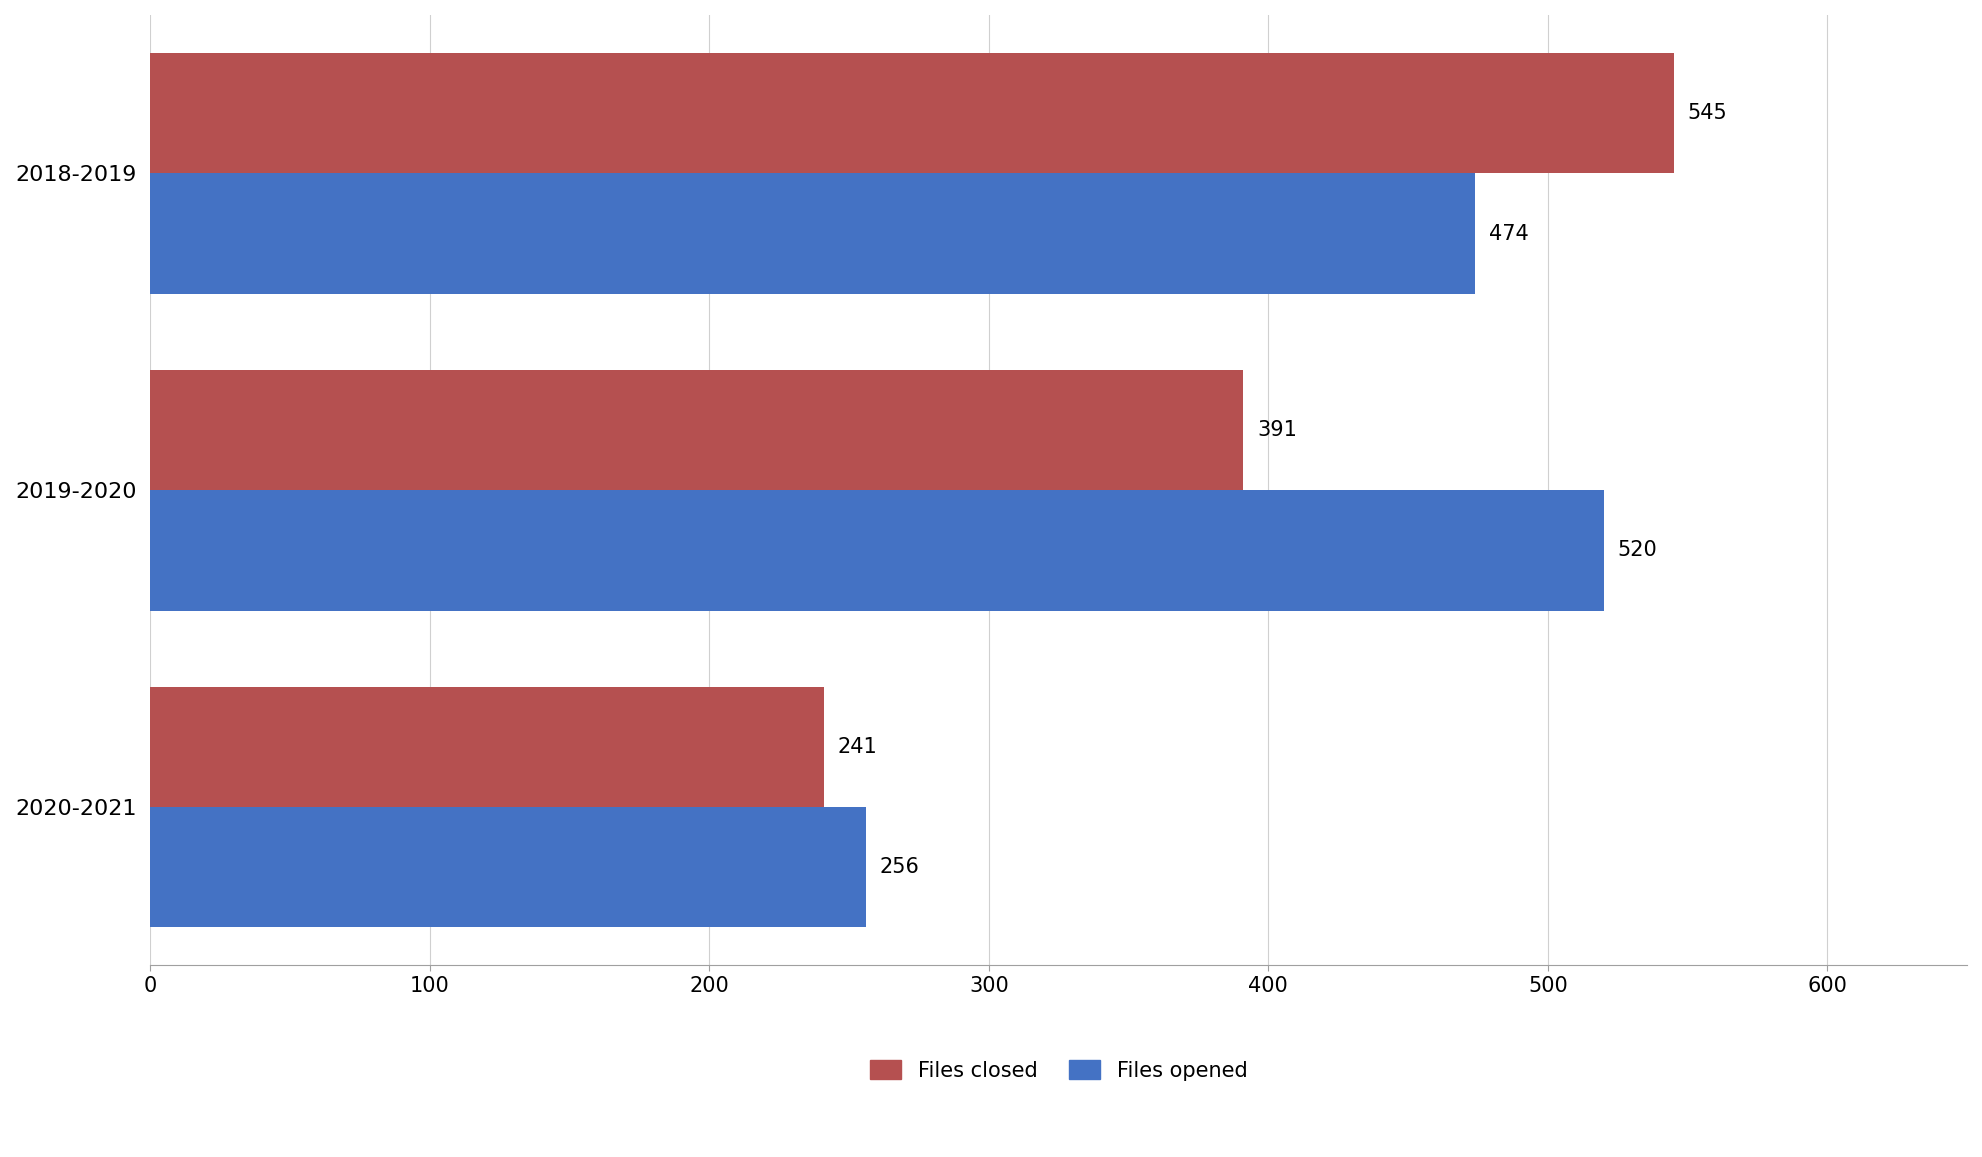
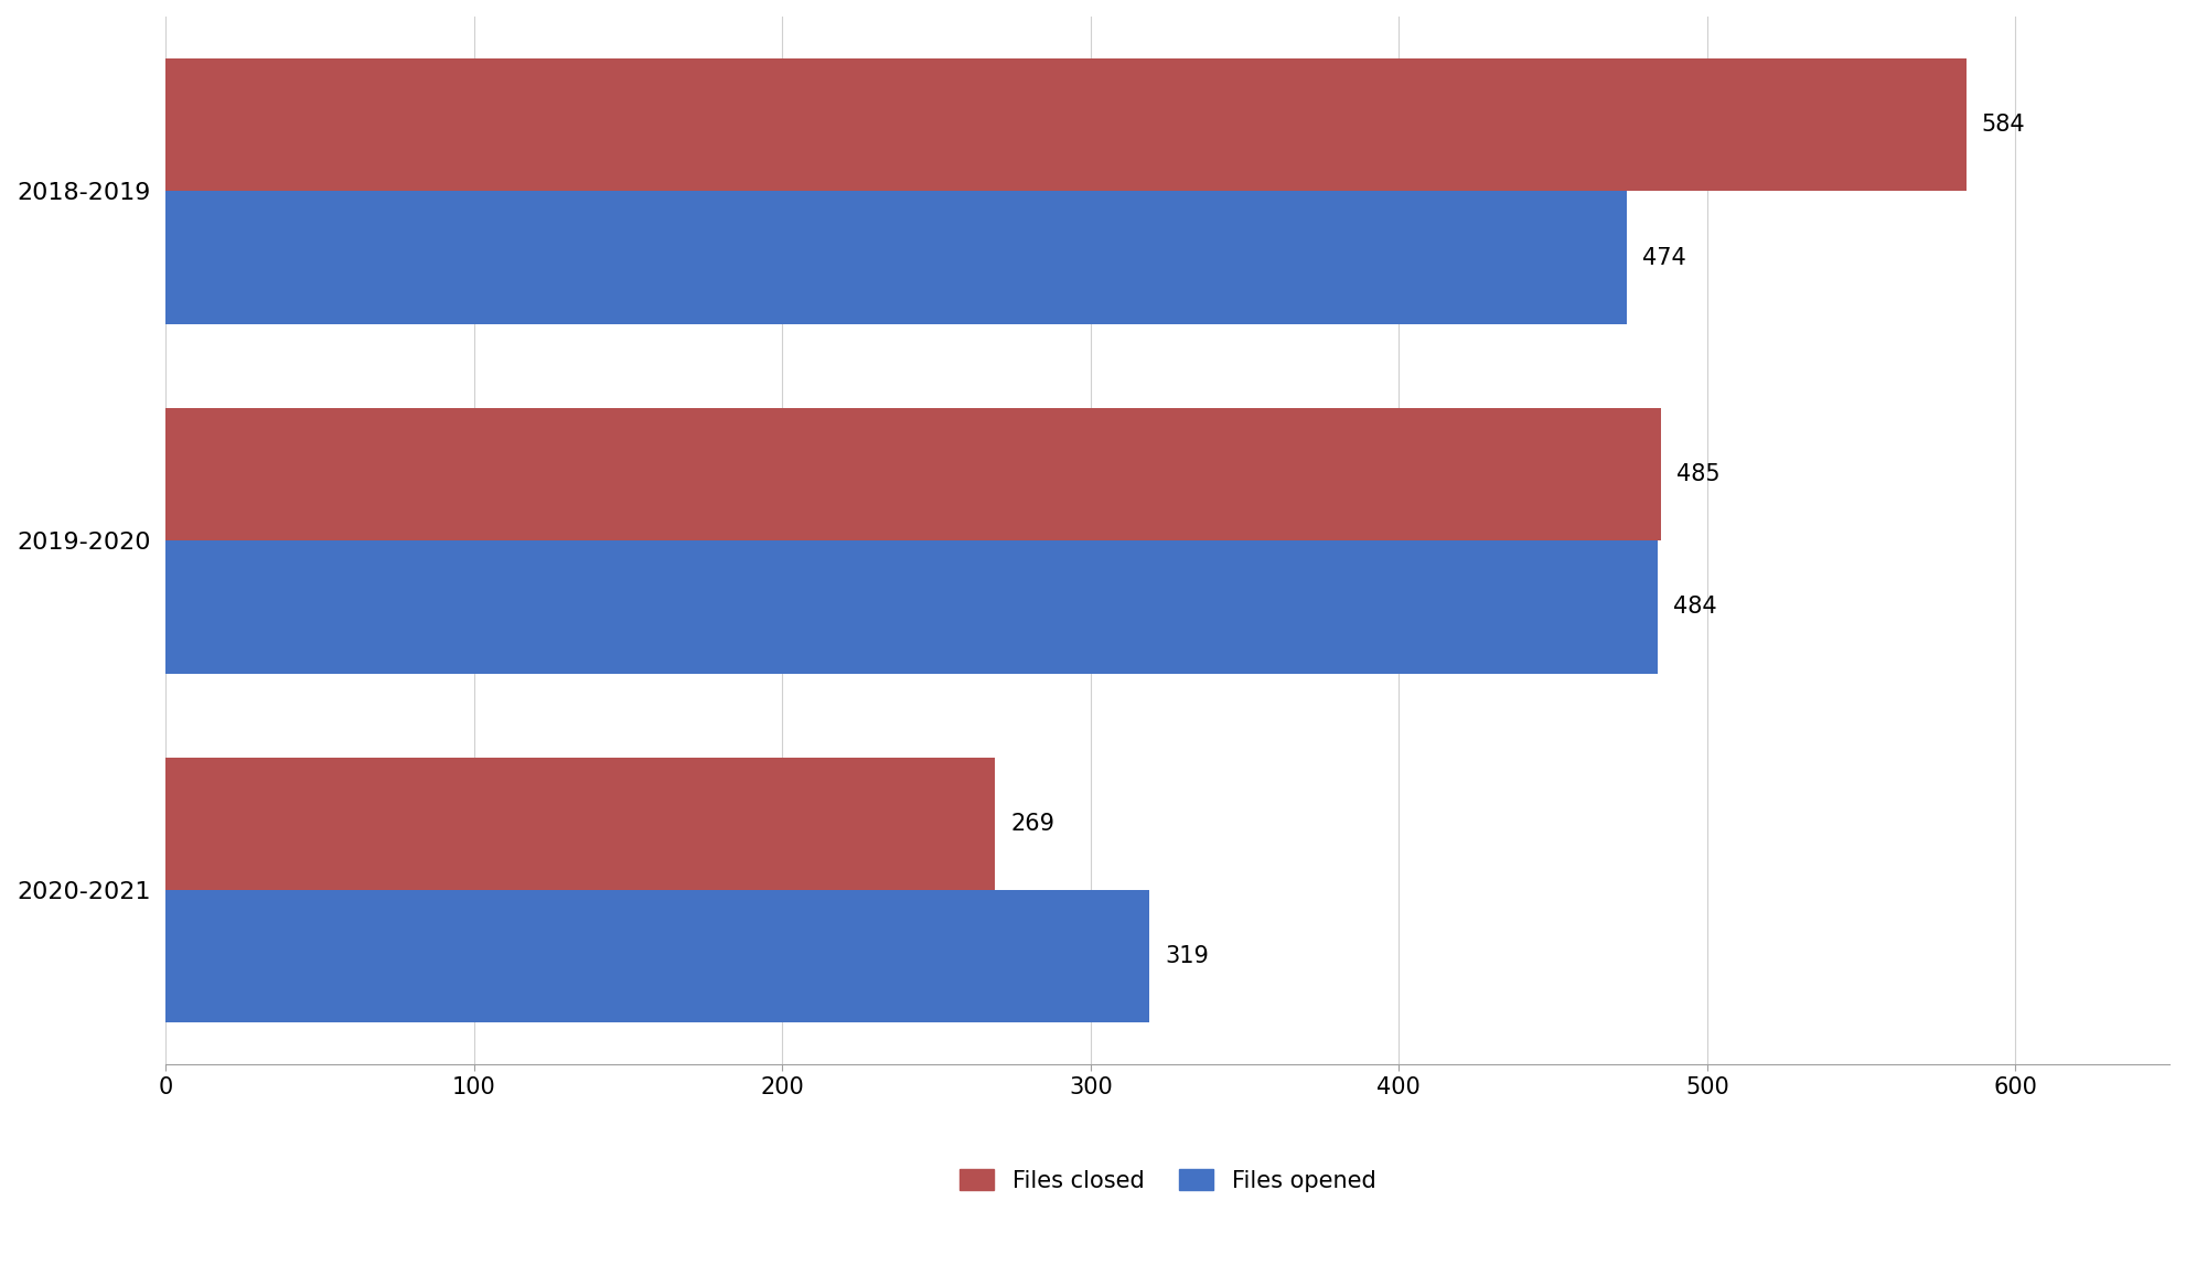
Files closed/2018-2019: 545 -> 584
Files closed/2019-2020: 391 -> 485
Files opened/2019-2020: 520 -> 484
Files closed/2020-2021: 241 -> 269
Files opened/2020-2021: 256 -> 319
